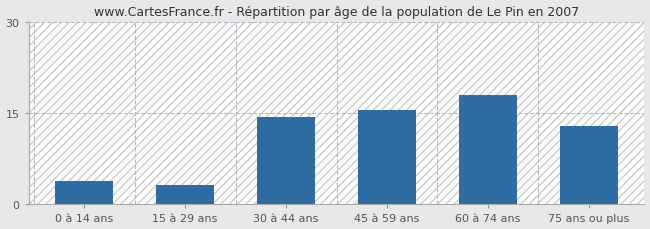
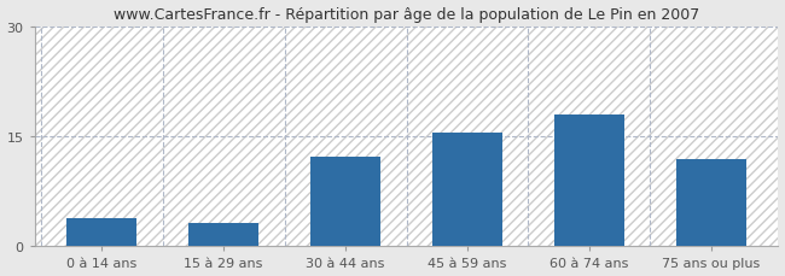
30 à 44 ans: 14.4 -> 12.2
75 ans ou plus: 12.8 -> 11.8
